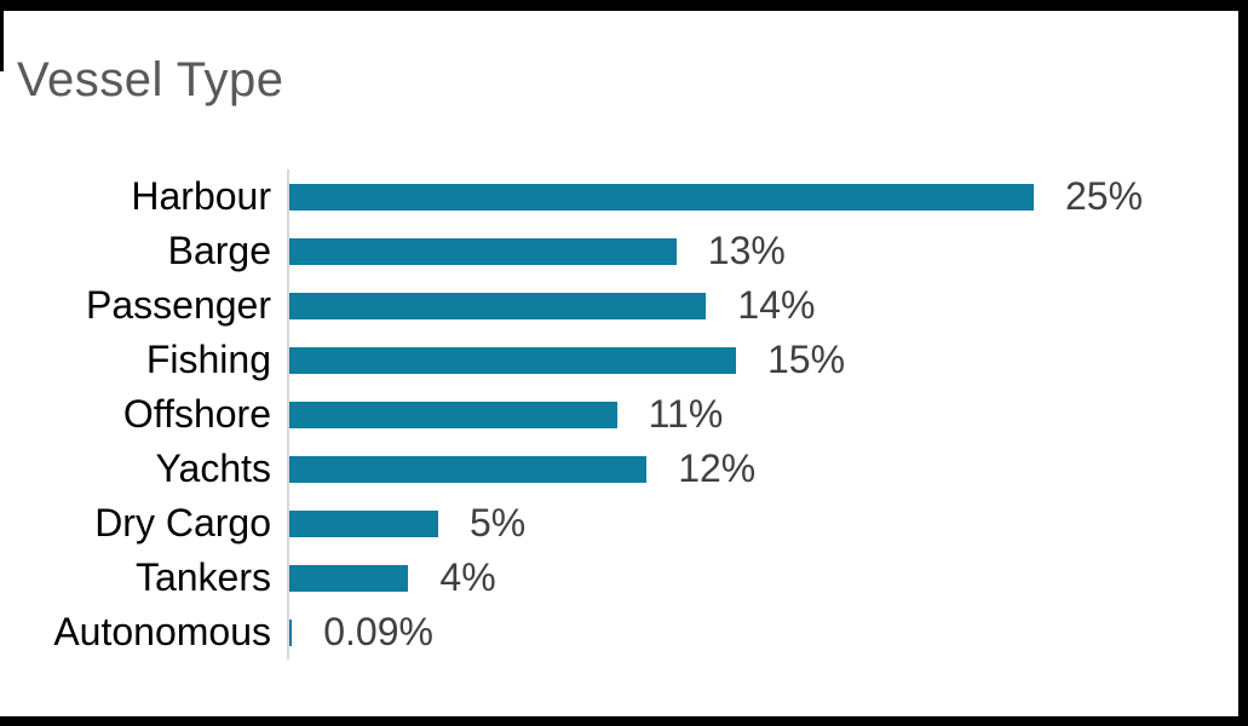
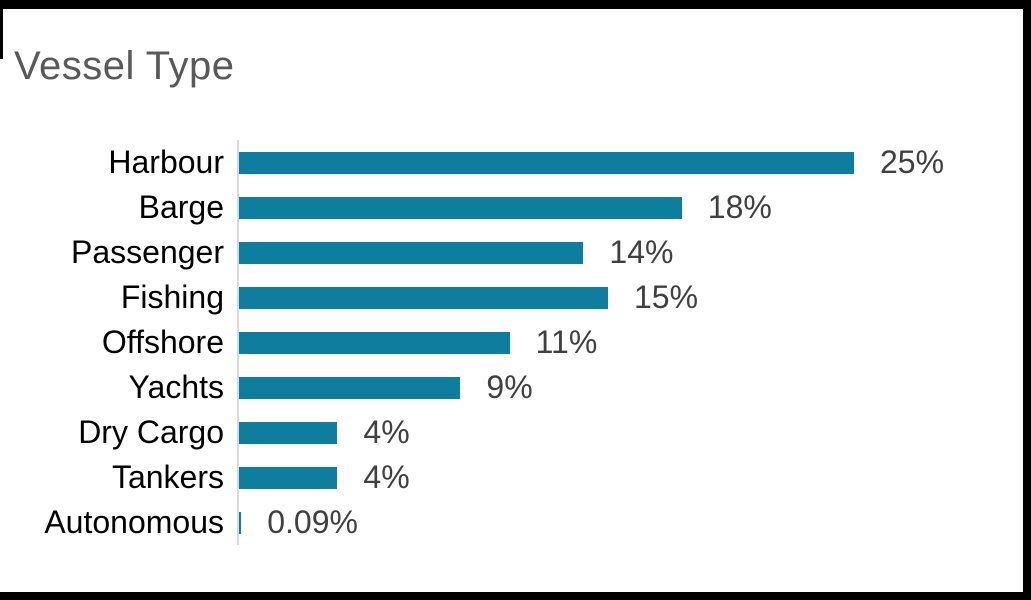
Barge: 13% -> 18%
Yachts: 12% -> 9%
Dry Cargo: 5% -> 4%
